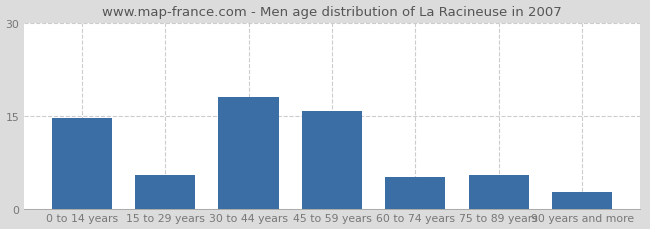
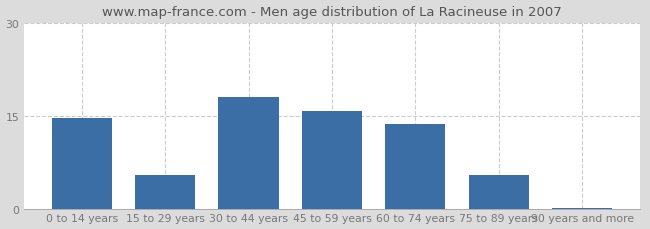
60 to 74 years: 5.2 -> 13.8
90 years and more: 2.8 -> 0.2
